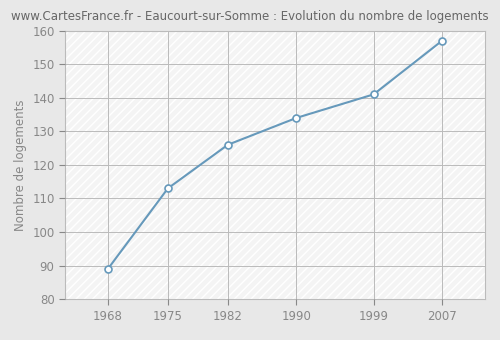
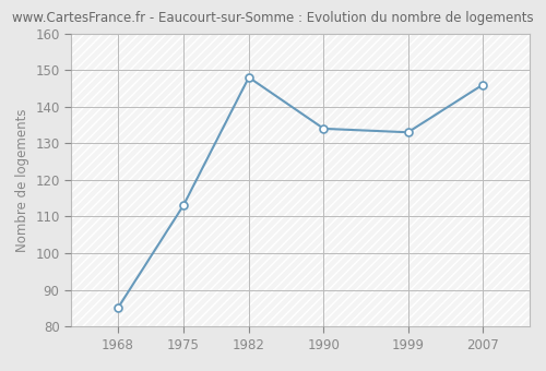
1968: 89 -> 85
1982: 126 -> 148
1999: 141 -> 133
2007: 157 -> 146
